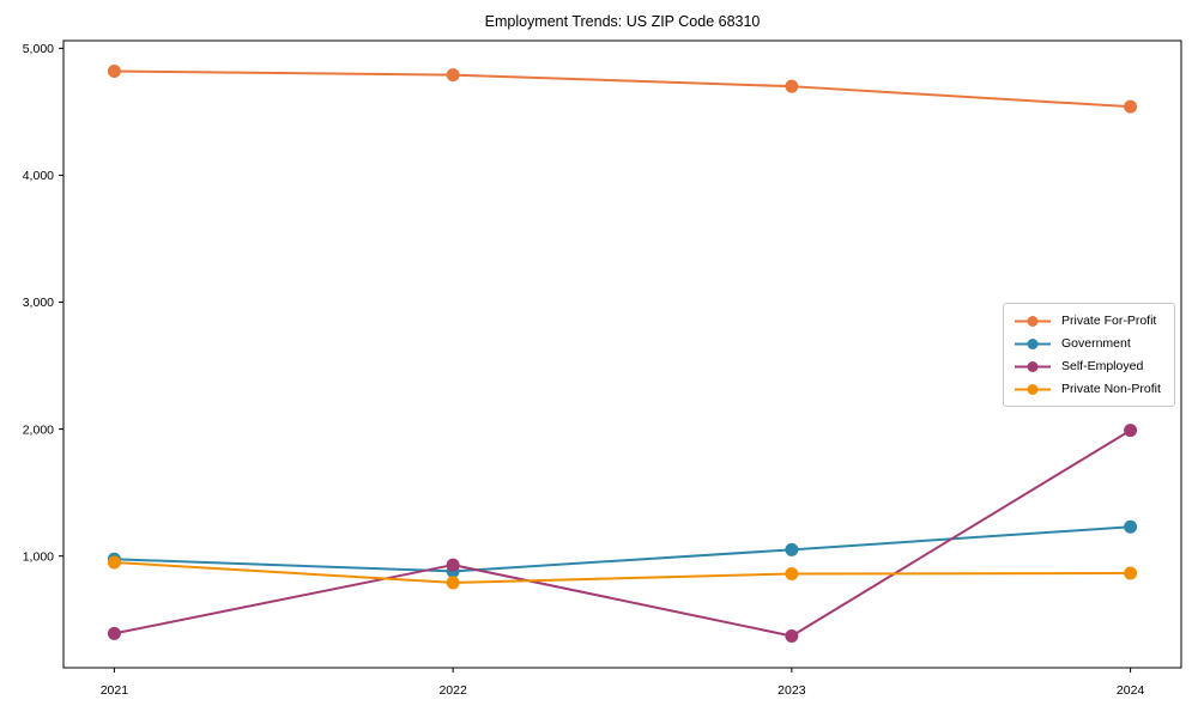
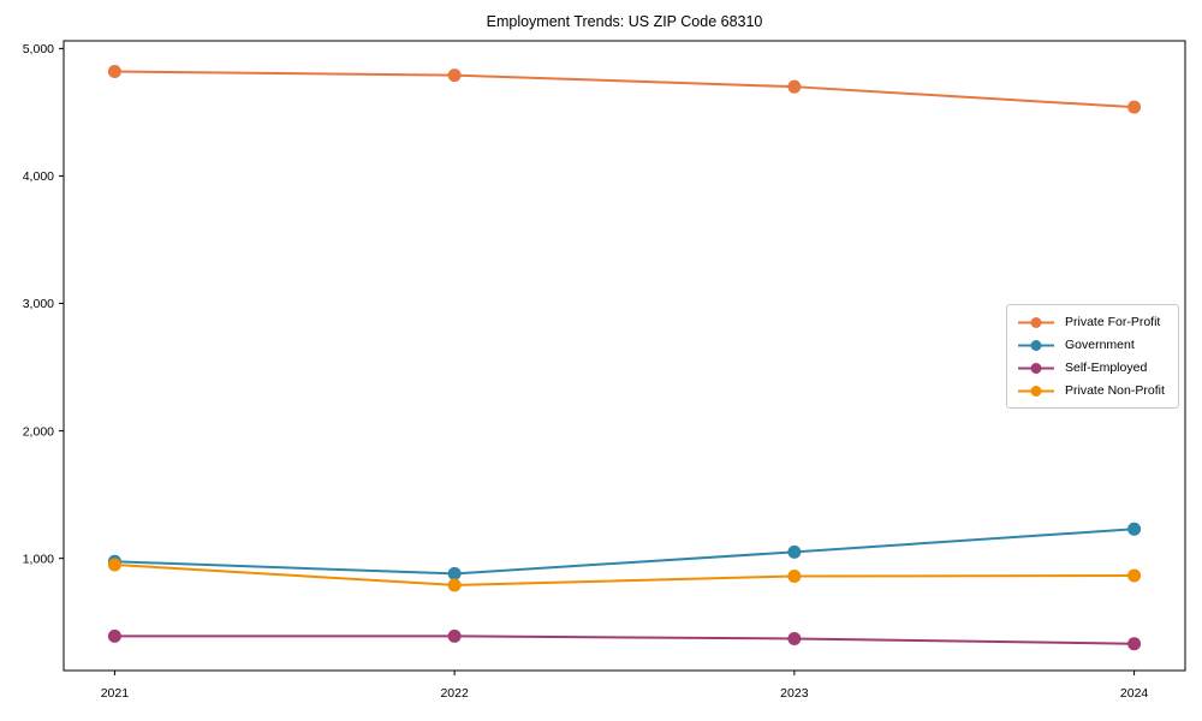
Self-Employed/2022: 930 -> 390
Self-Employed/2024: 1990 -> 330
